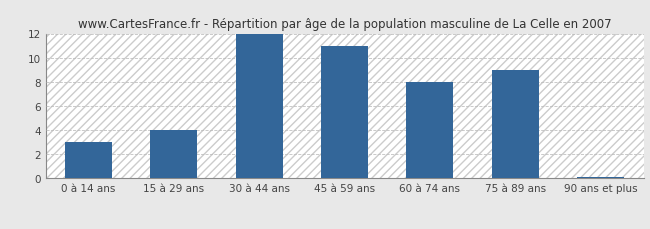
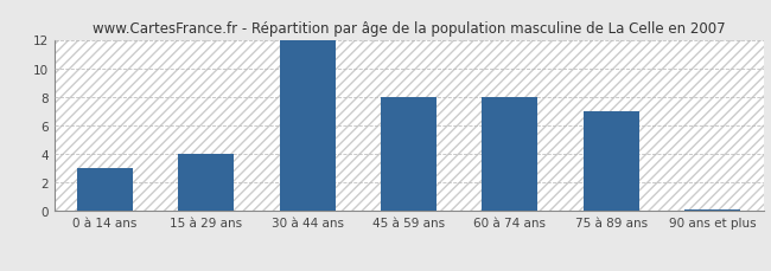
45 à 59 ans: 11.0 -> 8.0
75 à 89 ans: 9.0 -> 7.0
